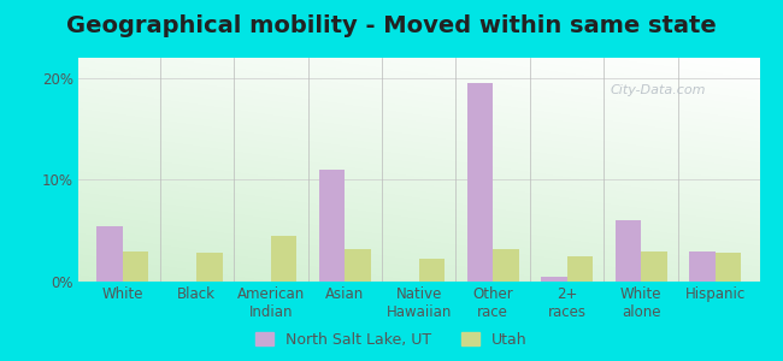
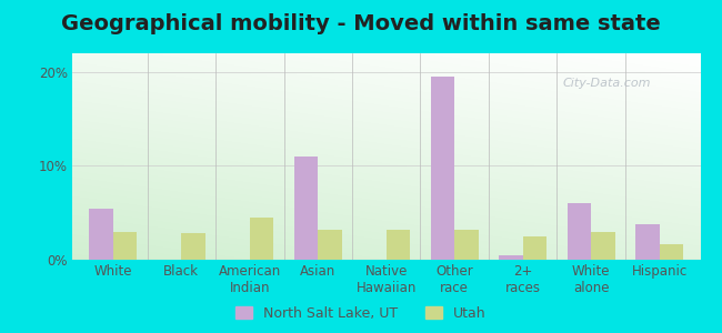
Utah/Native Hawaiian: 2.2% -> 3.2%
North Salt Lake, UT/Hispanic: 3.0% -> 3.8%
Utah/Hispanic: 2.8% -> 1.6%
